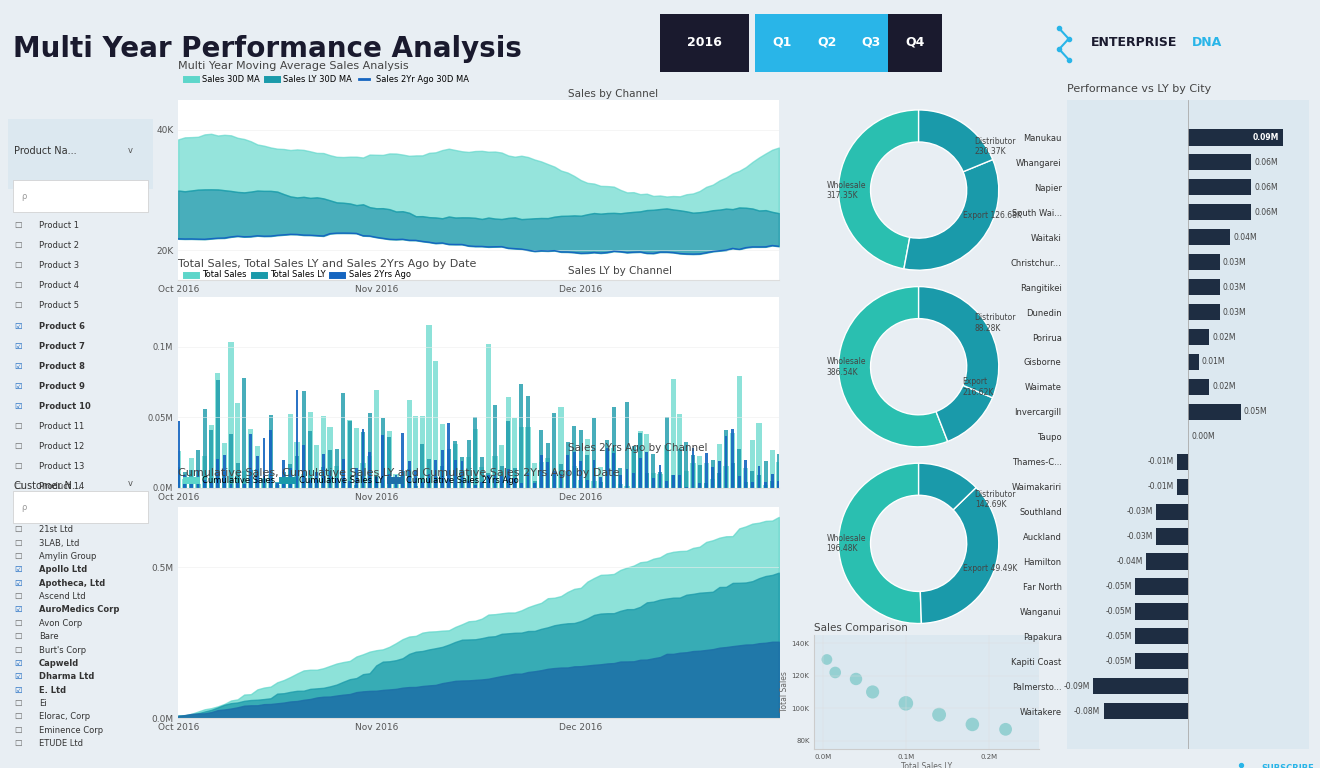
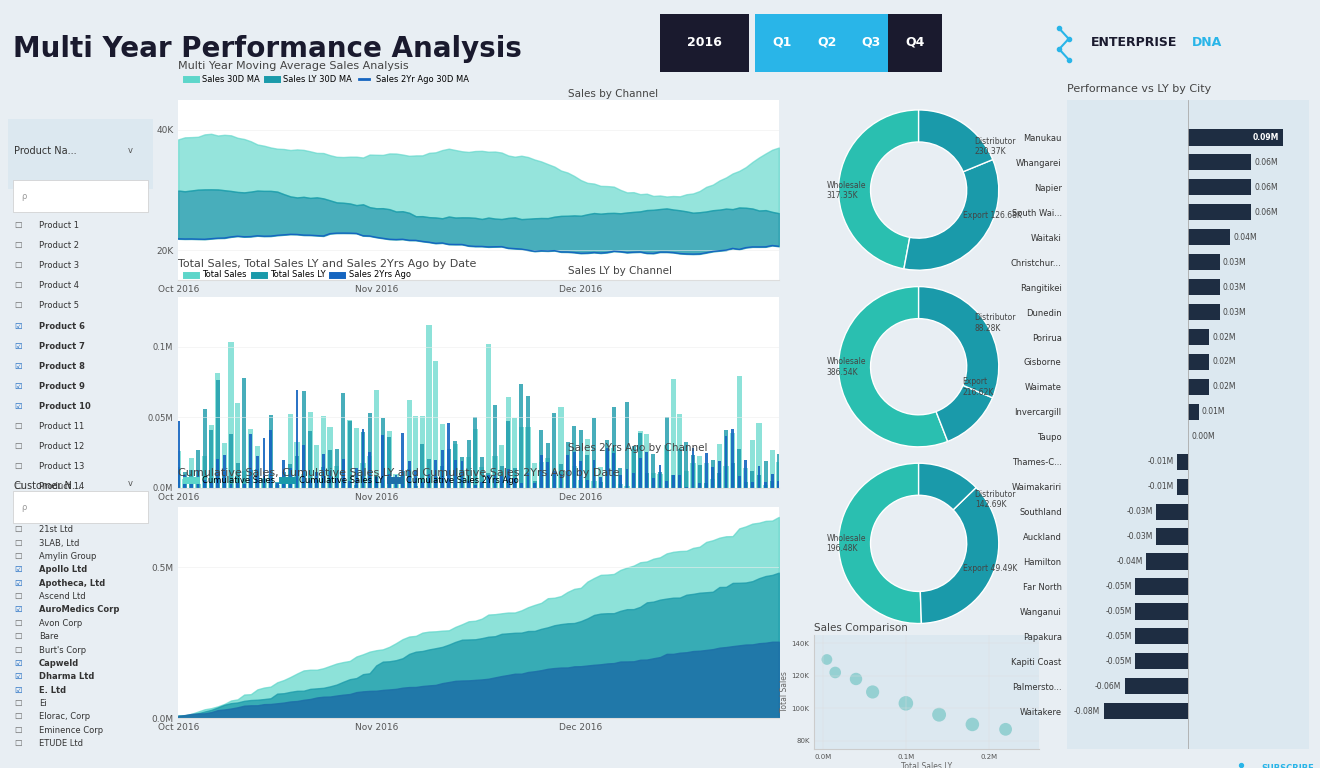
Performance vs LY by City/Gisborne: 0.01M -> 0.02M
Performance vs LY by City/Invercargill: 0.05M -> 0.01M
Performance vs LY by City/Palmersto...: -0.09M -> -0.06M
